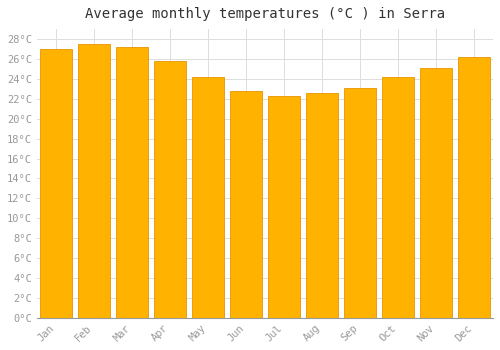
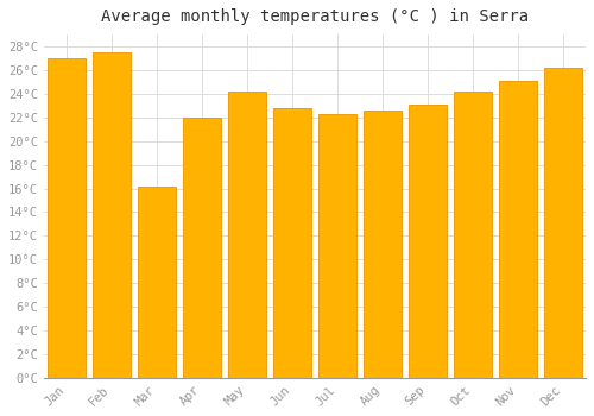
Mar: 27.2°C -> 16.2°C
Apr: 25.8°C -> 22.0°C
